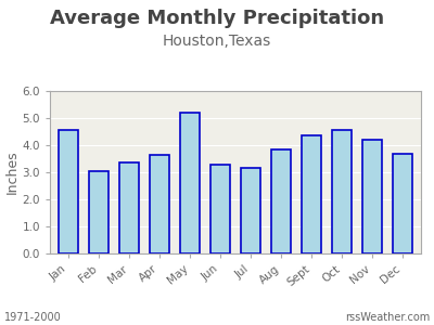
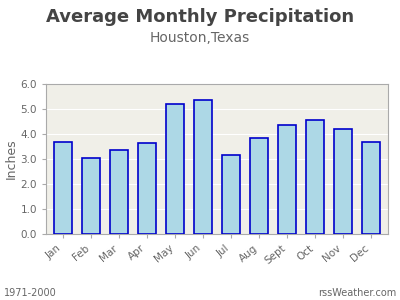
Jan: 4.55 -> 3.70
Jun: 3.30 -> 5.37
